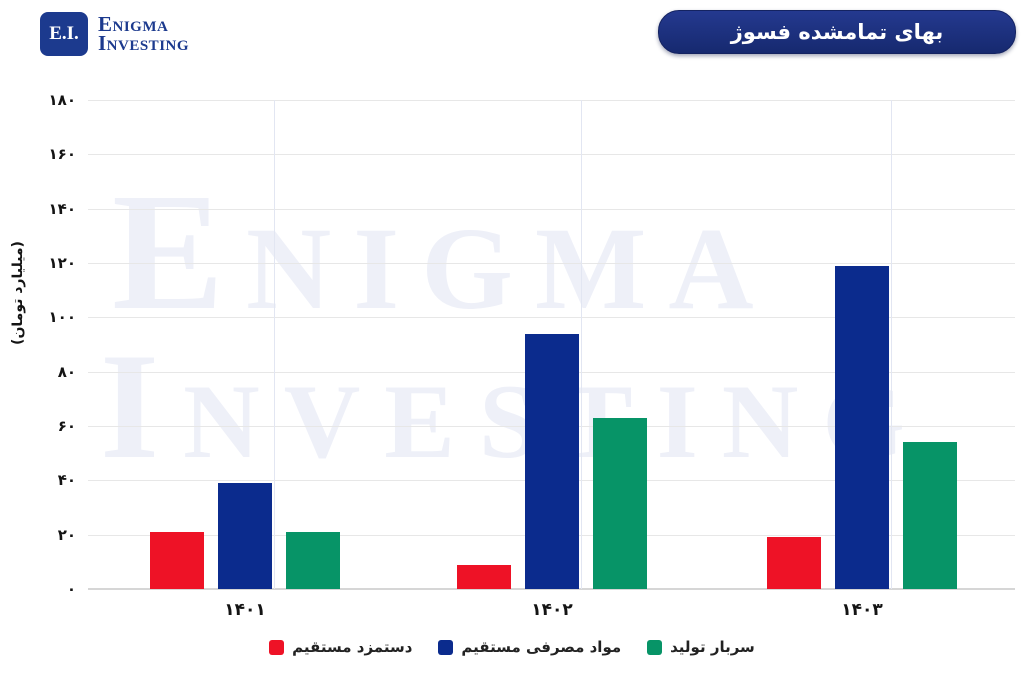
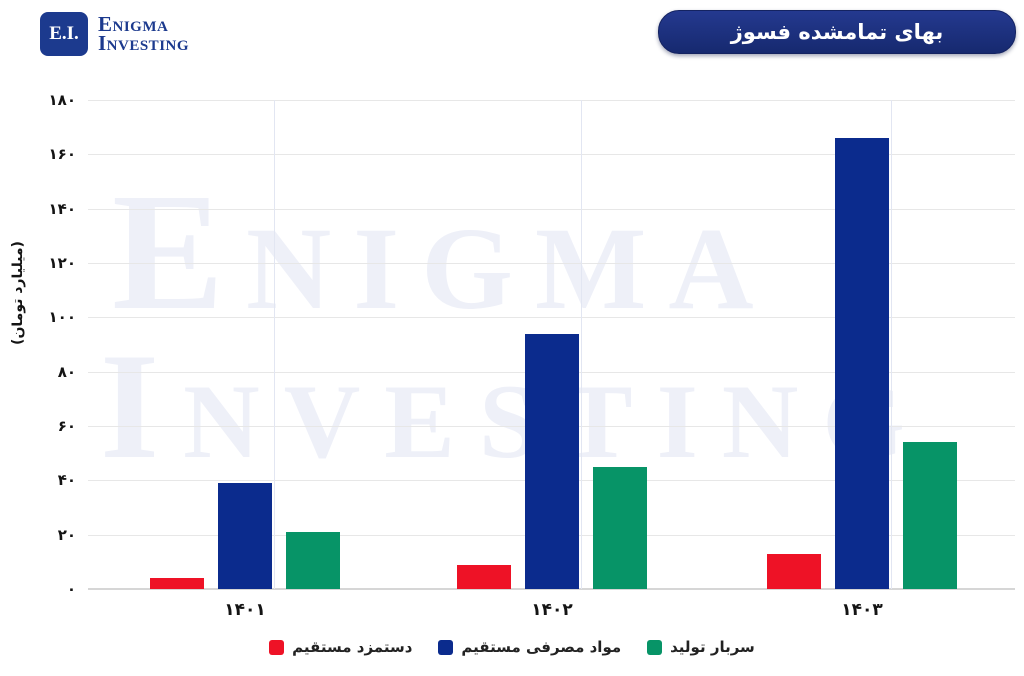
دستمزد مستقیم/۱۴۰۱: 21 -> 4
سربار تولید/۱۴۰۲: 63 -> 45
دستمزد مستقیم/۱۴۰۳: 19 -> 13
مواد مصرفی مستقیم/۱۴۰۳: 119 -> 166
